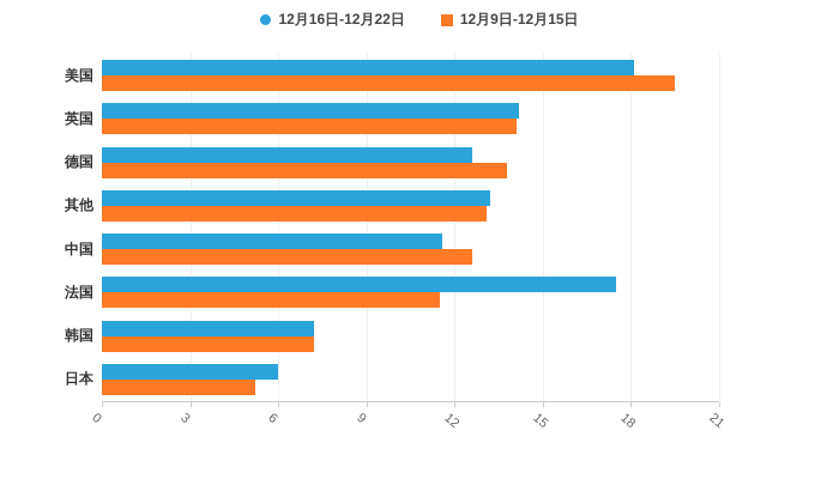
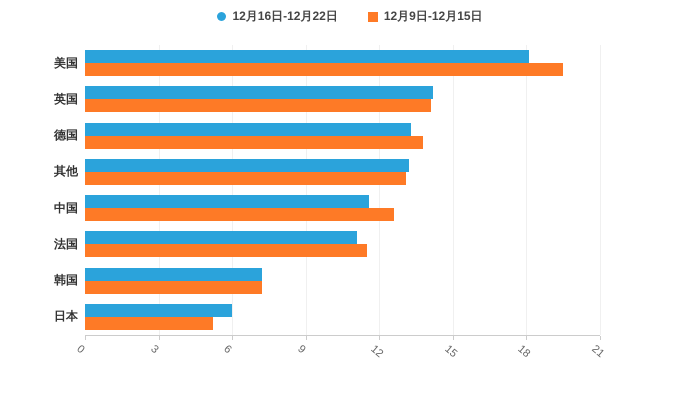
12月16日-12月22日/德国: 12.6 -> 13.3
12月16日-12月22日/法国: 17.5 -> 11.1
